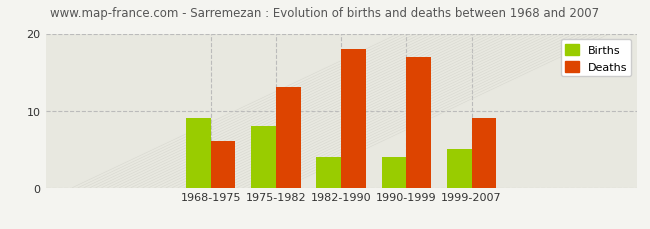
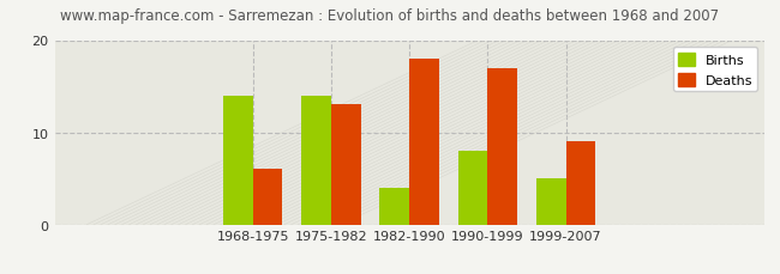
Births/1968-1975: 9 -> 14
Births/1975-1982: 8 -> 14
Births/1990-1999: 4 -> 8
